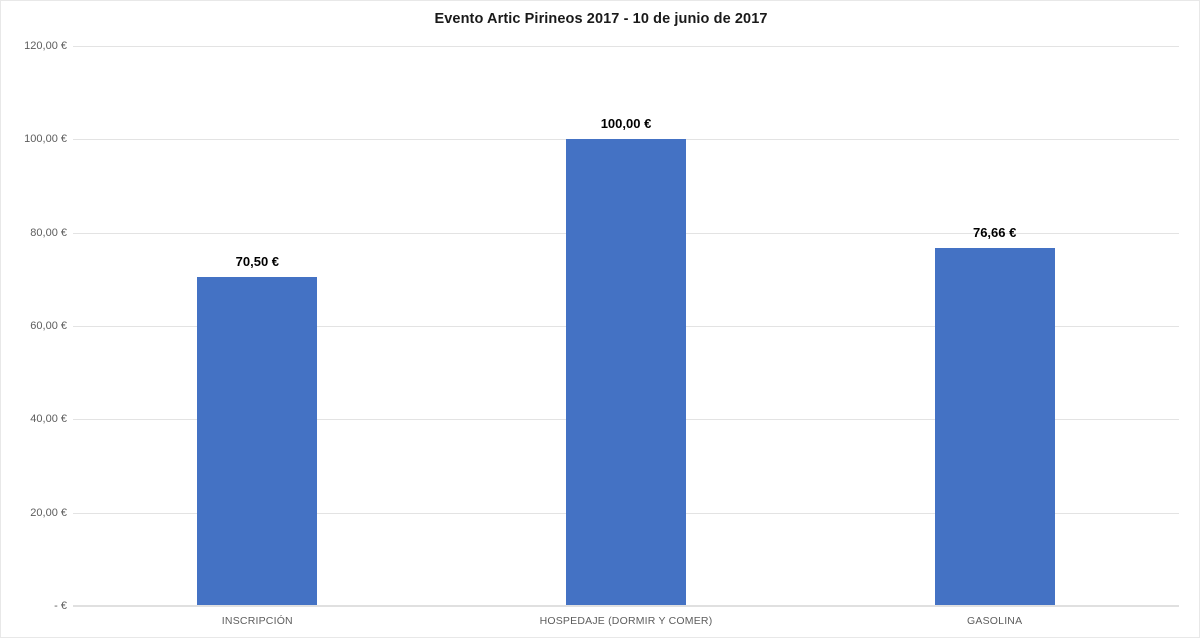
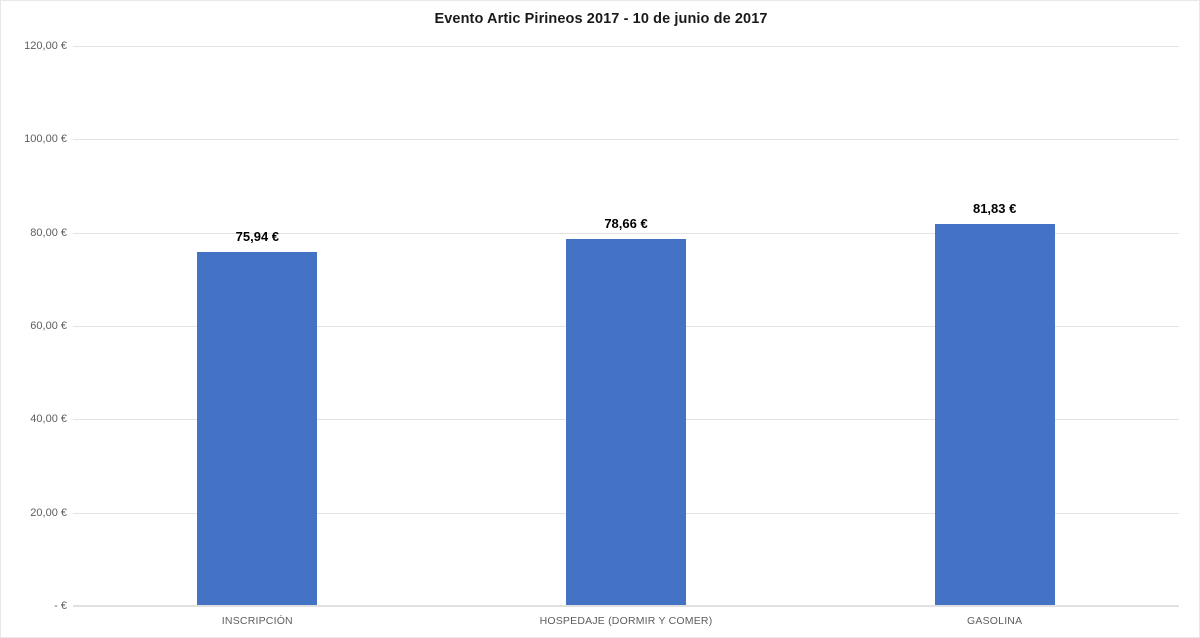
INSCRIPCIÓN: 70,50 -> 75,94
HOSPEDAJE (DORMIR Y COMER): 100,00 -> 78,66
GASOLINA: 76,66 -> 81,83
